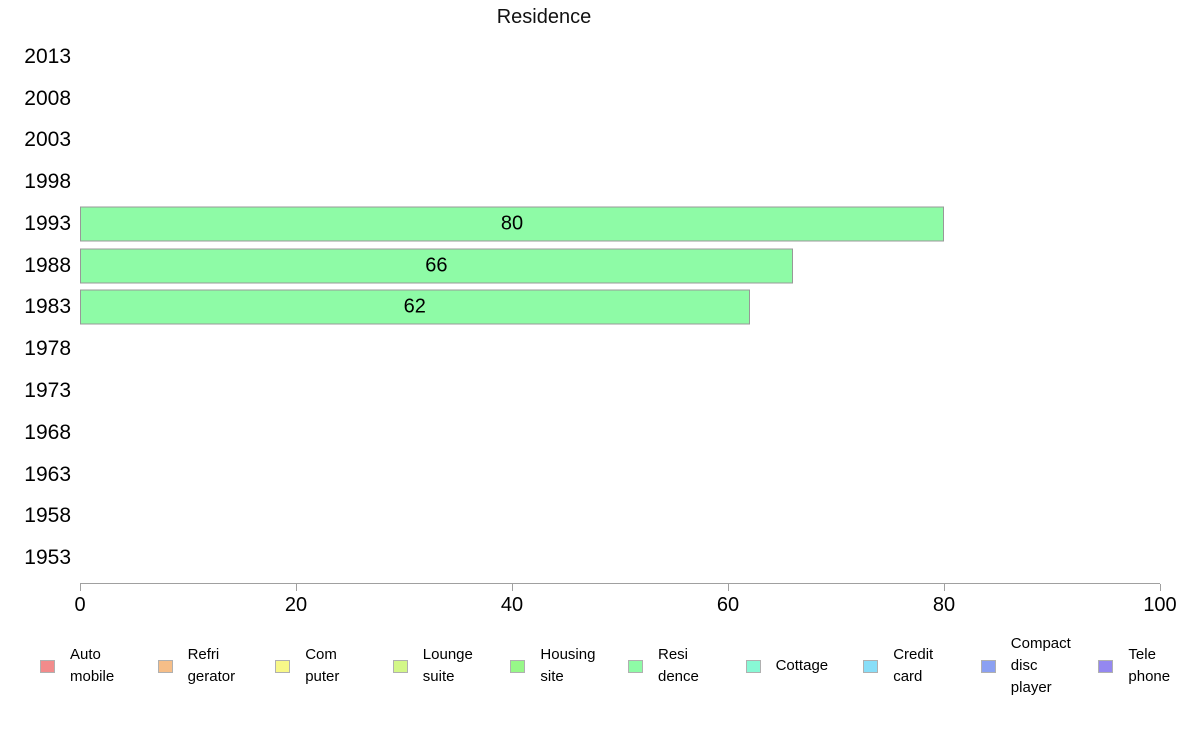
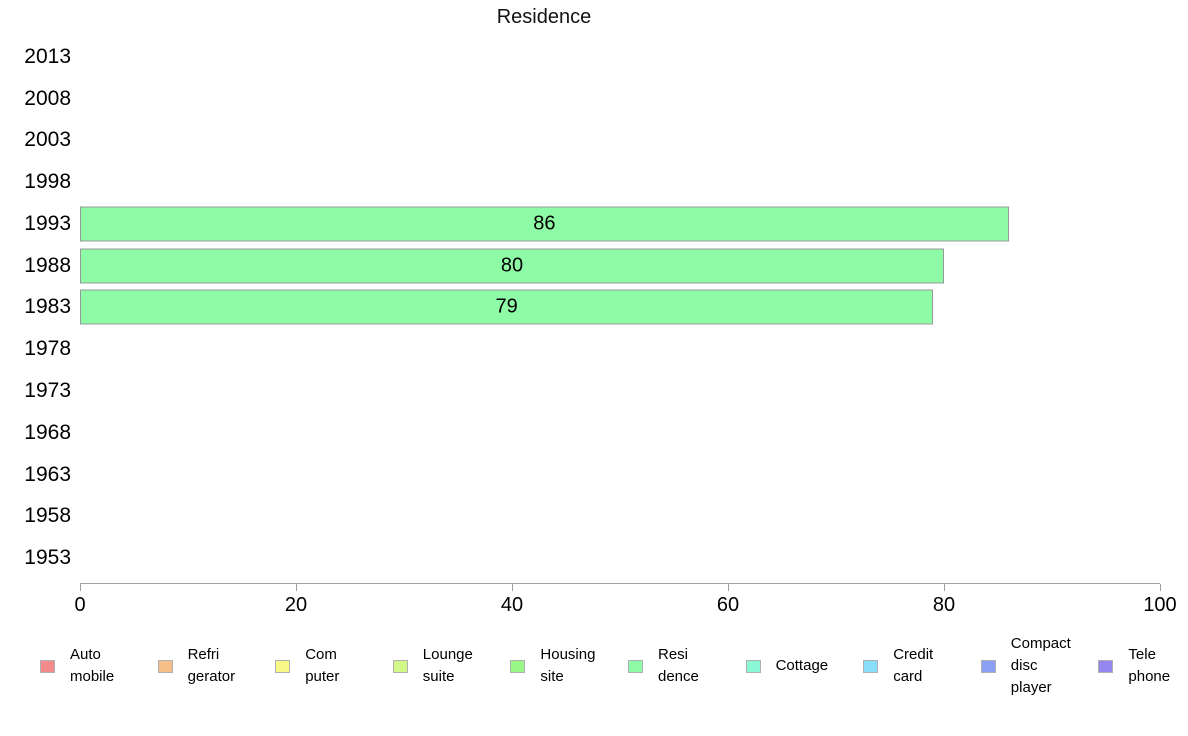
1993: 80 -> 86
1988: 66 -> 80
1983: 62 -> 79
